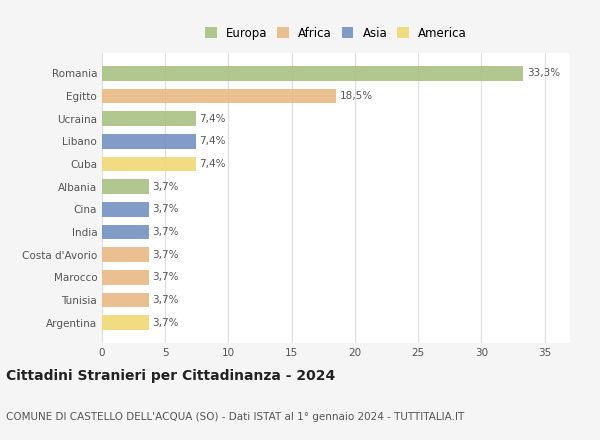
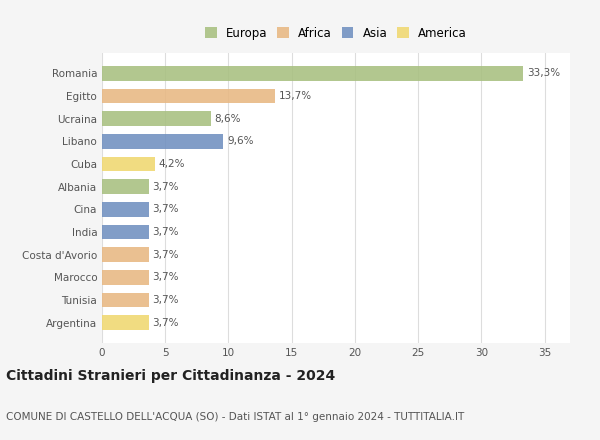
Egitto: 18,5% -> 13,7%
Ucraina: 7,4% -> 8,6%
Libano: 7,4% -> 9,6%
Cuba: 7,4% -> 4,2%
